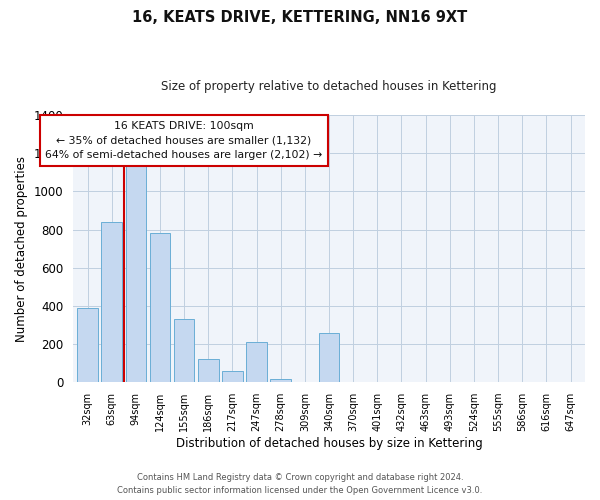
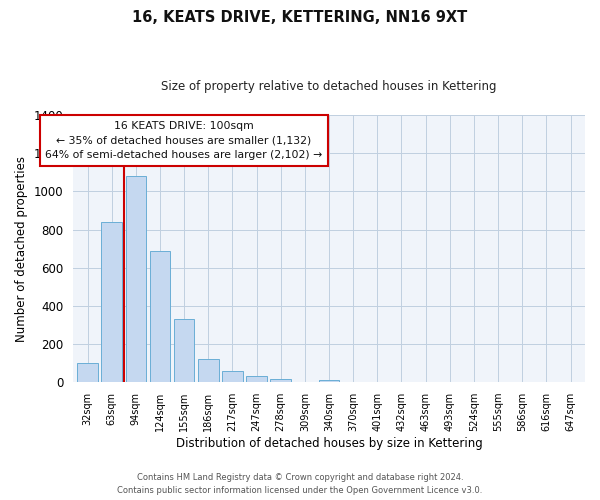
32sqm: 390 -> 100
94sqm: 1140 -> 1080
124sqm: 780 -> 690
247sqm: 210 -> 30
340sqm: 260 -> 10
